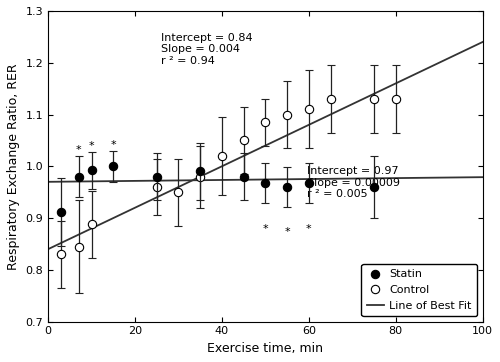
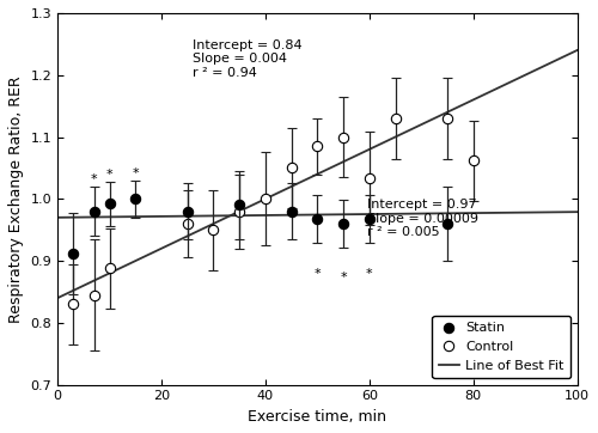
Control/40: 1.020 -> 1.000
Control/60: 1.110 -> 1.034
Control/80: 1.130 -> 1.062
